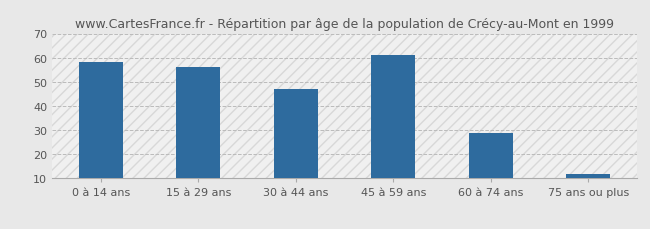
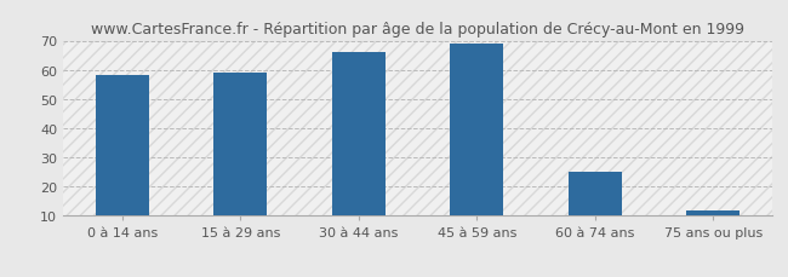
15 à 29 ans: 56 -> 59
30 à 44 ans: 47 -> 66
45 à 59 ans: 61 -> 69
60 à 74 ans: 29 -> 25
